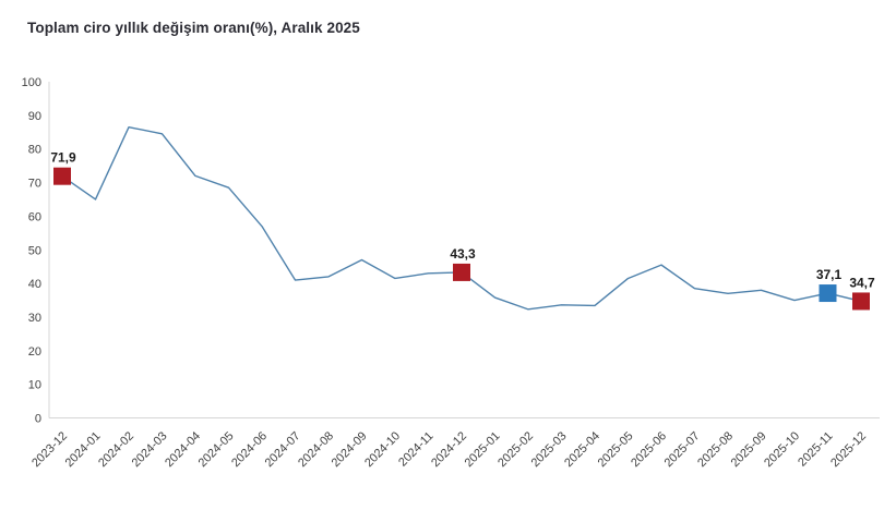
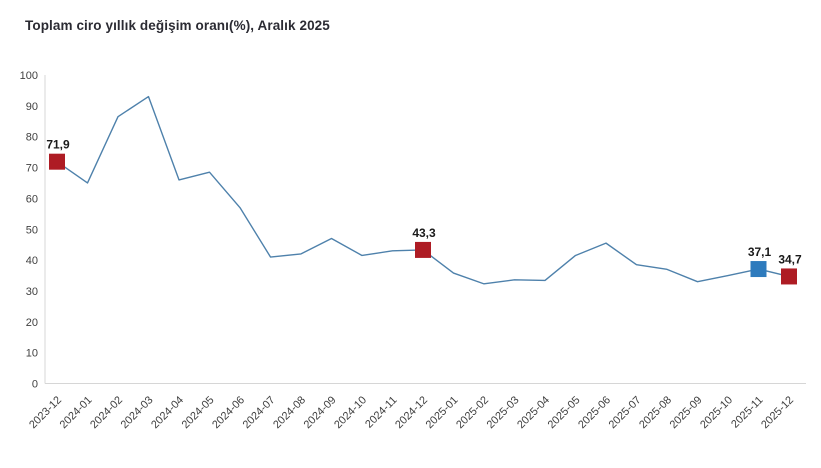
2024-03: 84 -> 93
2024-04: 72 -> 66
2025-09: 38 -> 33
